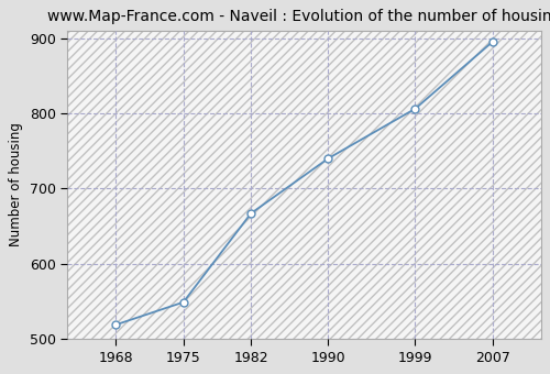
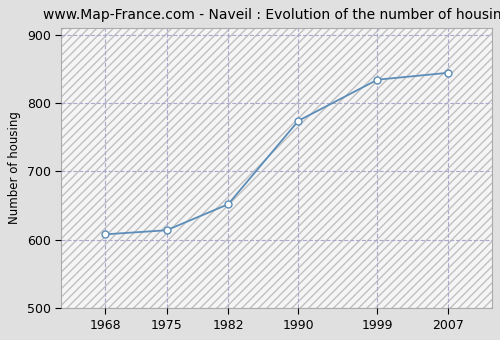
1968: 519 -> 608
1975: 549 -> 614
1982: 667 -> 652
1990: 740 -> 774
1999: 806 -> 834
2007: 895 -> 844
